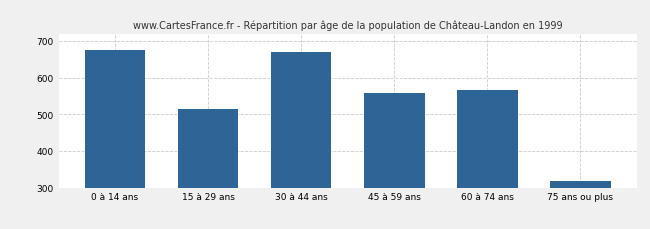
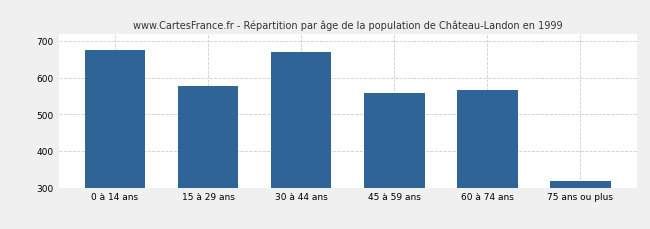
15 à 29 ans: 515 -> 578
